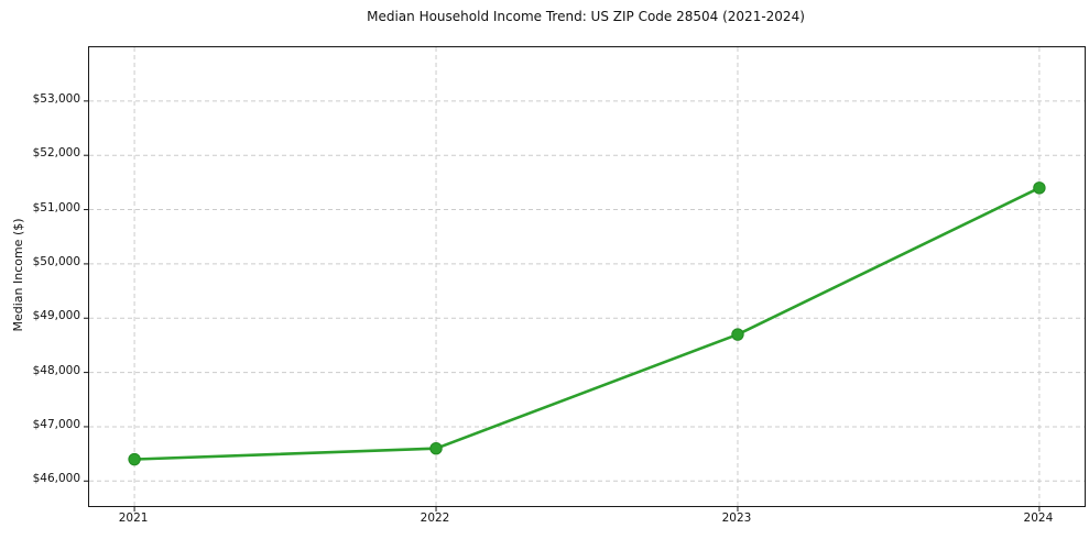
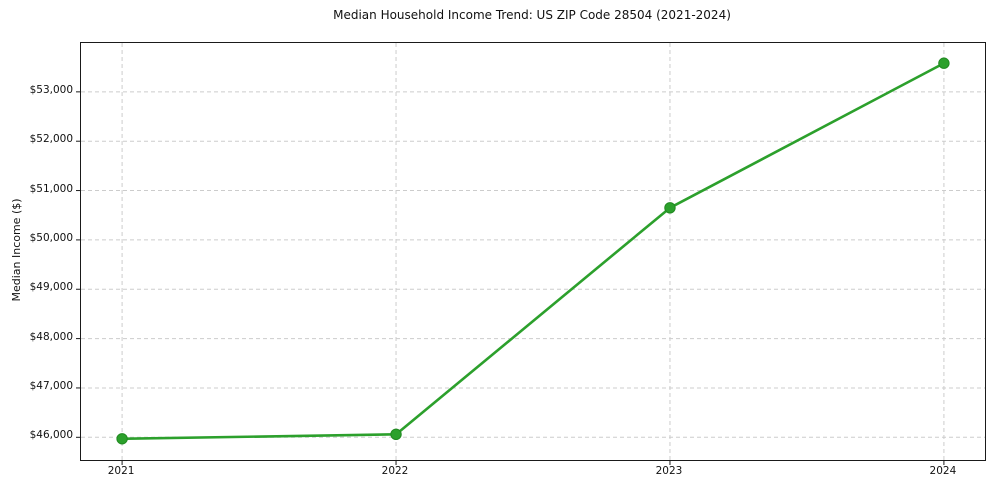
2021: $46400 -> $46000
2022: $46600 -> $46100
2023: $48700 -> $50600
2024: $51400 -> $53600
